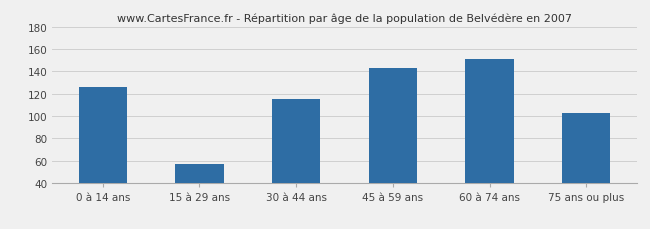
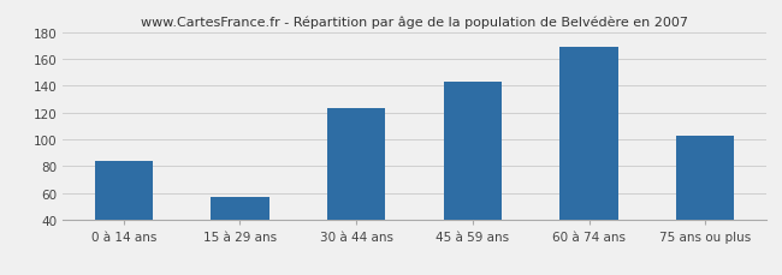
0 à 14 ans: 126 -> 84
30 à 44 ans: 115 -> 123
60 à 74 ans: 151 -> 169
